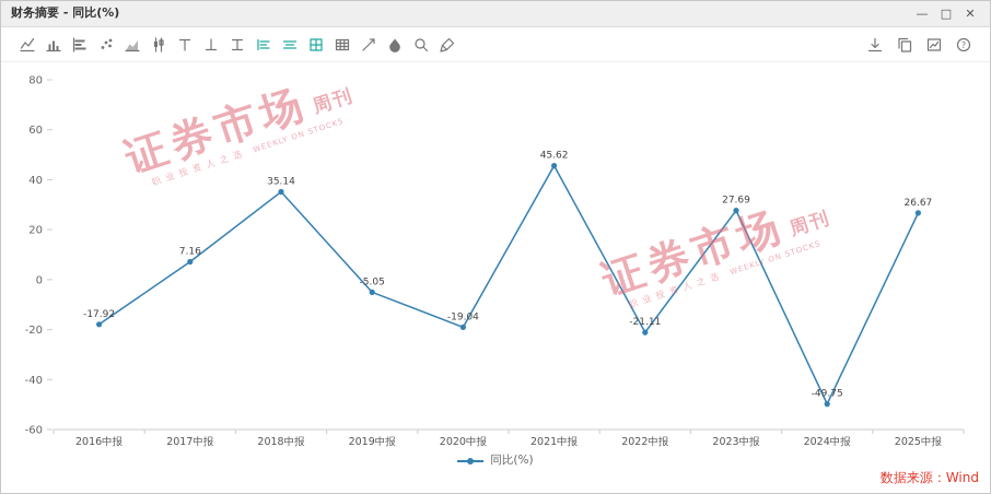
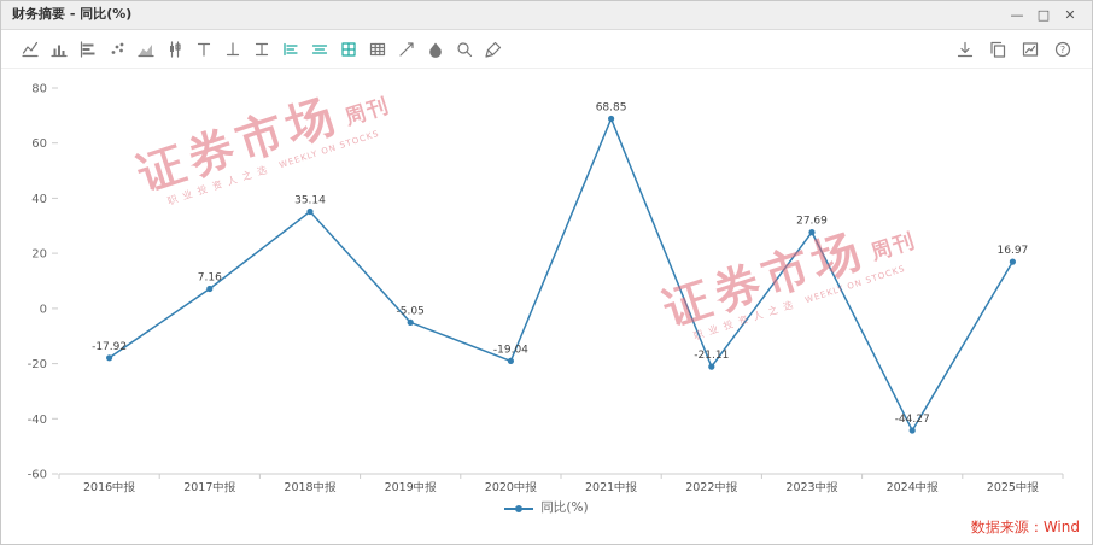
2021中报: 45.62 -> 68.85
2024中报: -49.75 -> -44.27
2025中报: 26.67 -> 16.97
